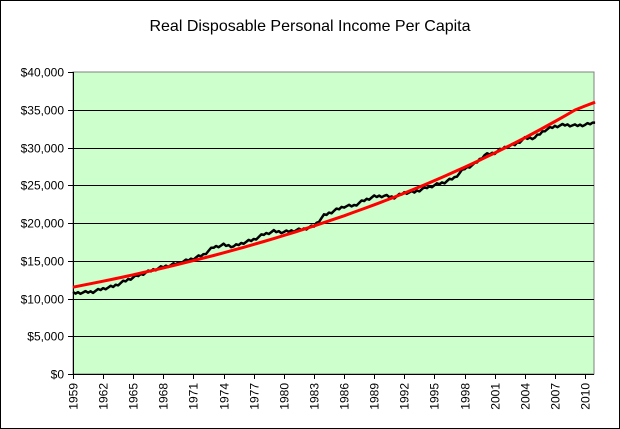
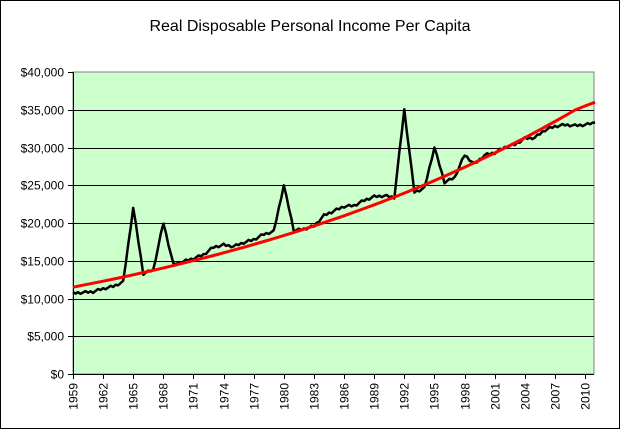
Real Disposable Personal Income Per Capita/1965: $13000 -> $22000
Real Disposable Personal Income Per Capita/1968: $14000 -> $20000
Real Disposable Personal Income Per Capita/1980: $19000 -> $25000
Real Disposable Personal Income Per Capita/1992: $24000 -> $35000
Real Disposable Personal Income Per Capita/1995: $25000 -> $30000
Real Disposable Personal Income Per Capita/1998: $27000 -> $29000
